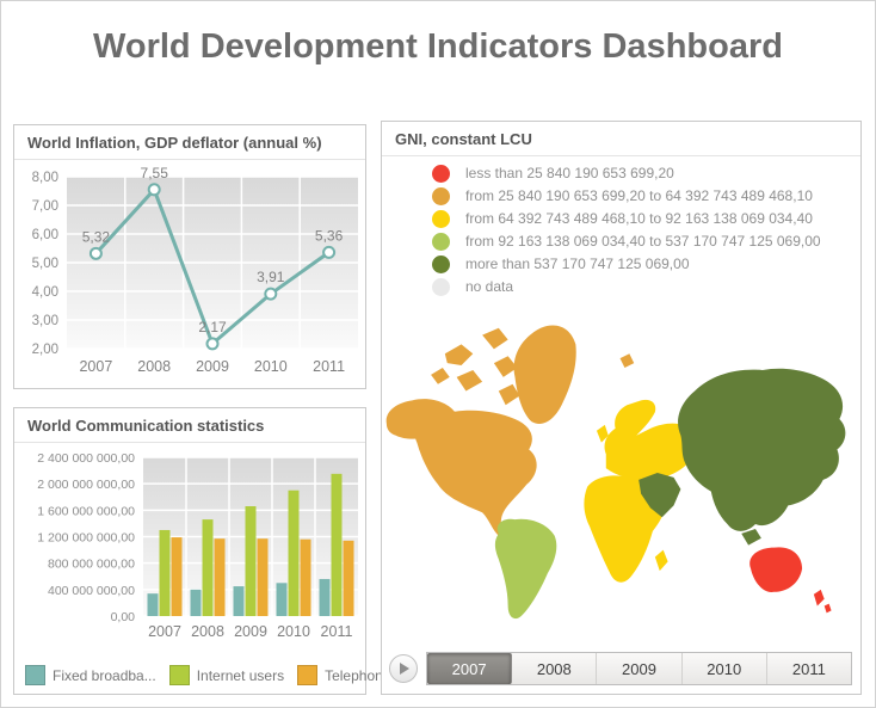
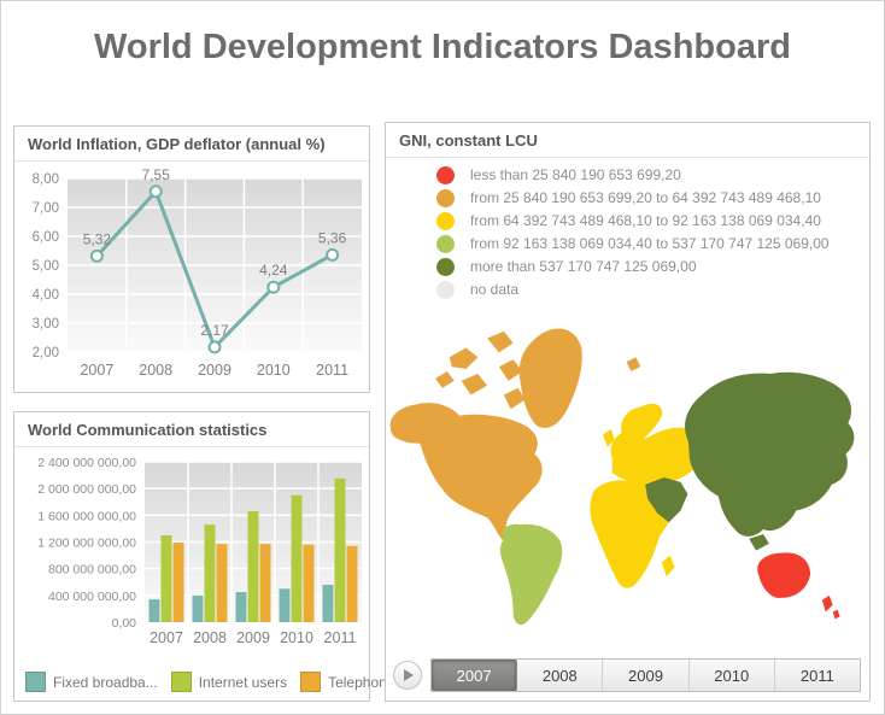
World Inflation, GDP deflator (annual %)/2010: 3,91 -> 4,24
